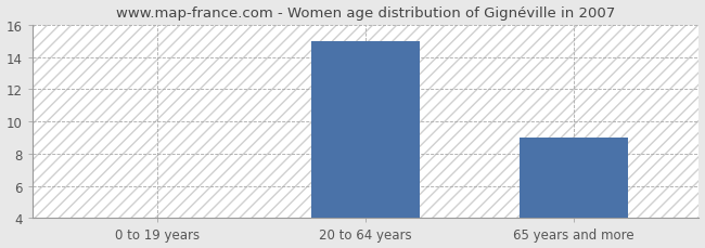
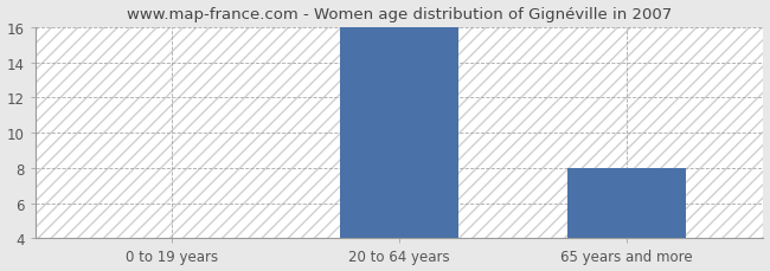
20 to 64 years: 15 -> 16
65 years and more: 9 -> 8
